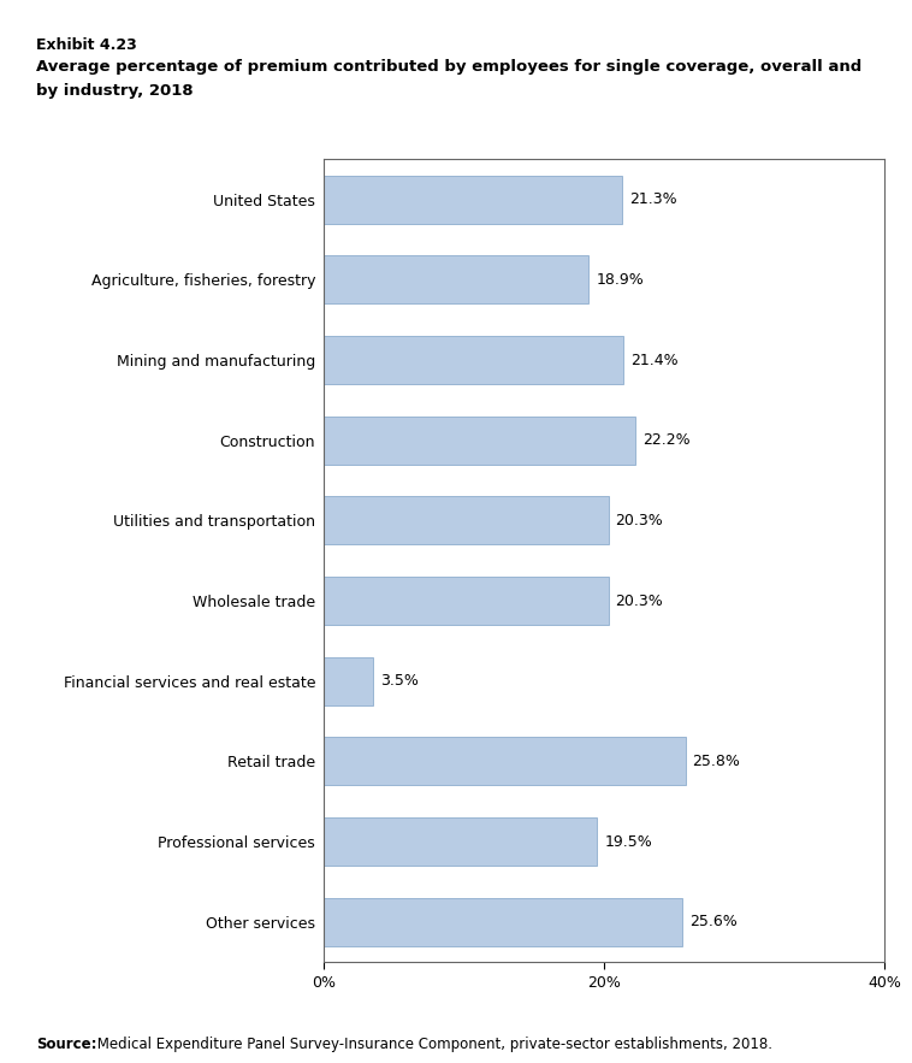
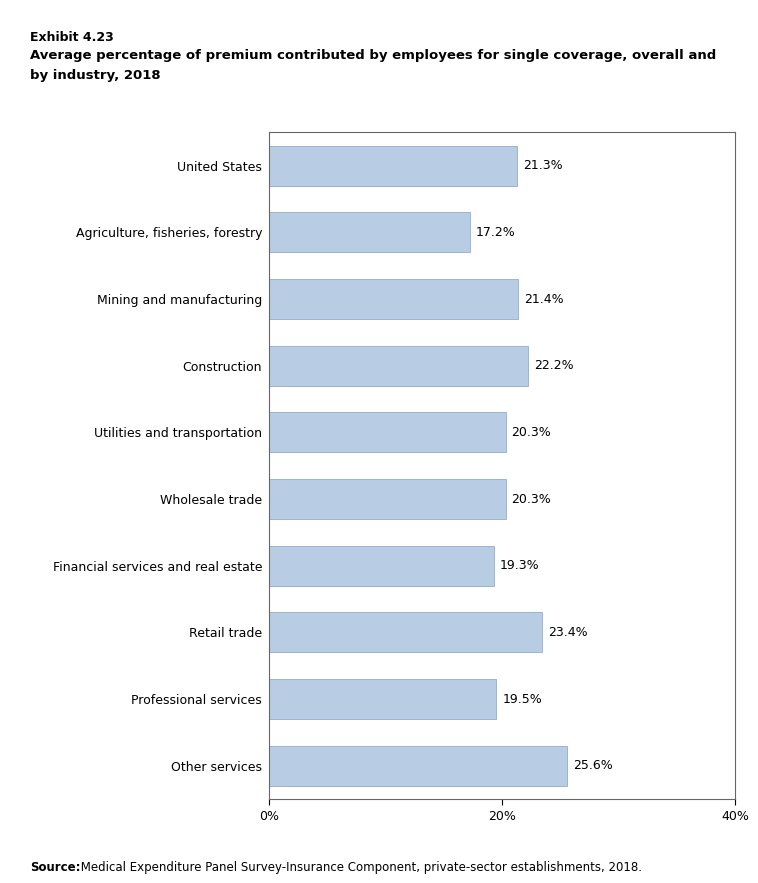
Agriculture, fisheries, forestry: 18.9% -> 17.2%
Financial services and real estate: 3.5% -> 19.3%
Retail trade: 25.8% -> 23.4%
